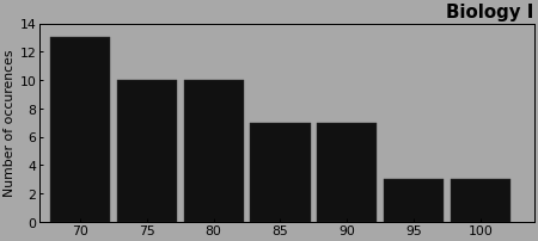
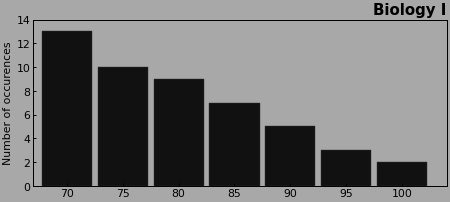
80: 10 -> 9
90: 7 -> 5
100: 3 -> 2
